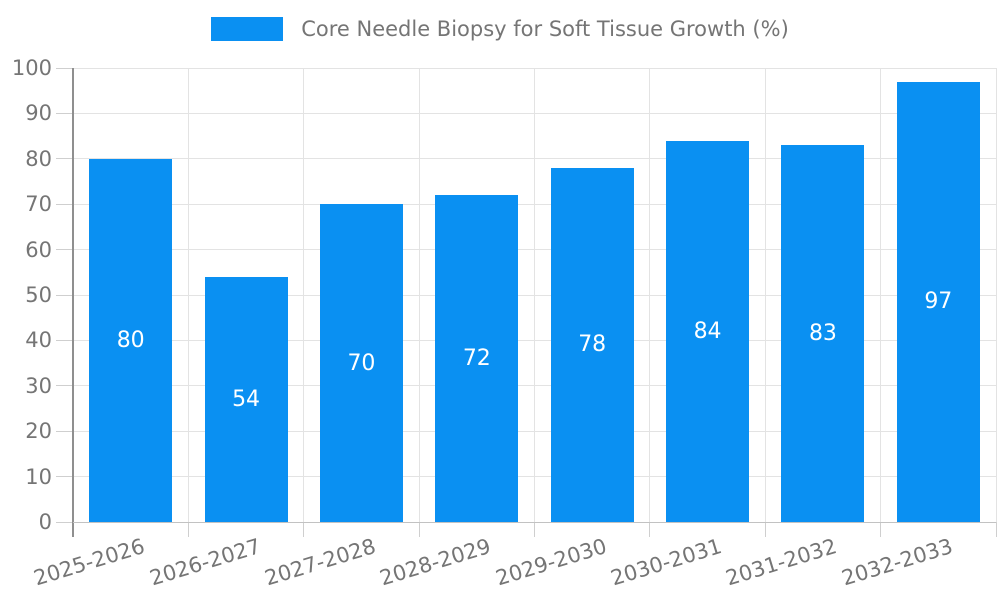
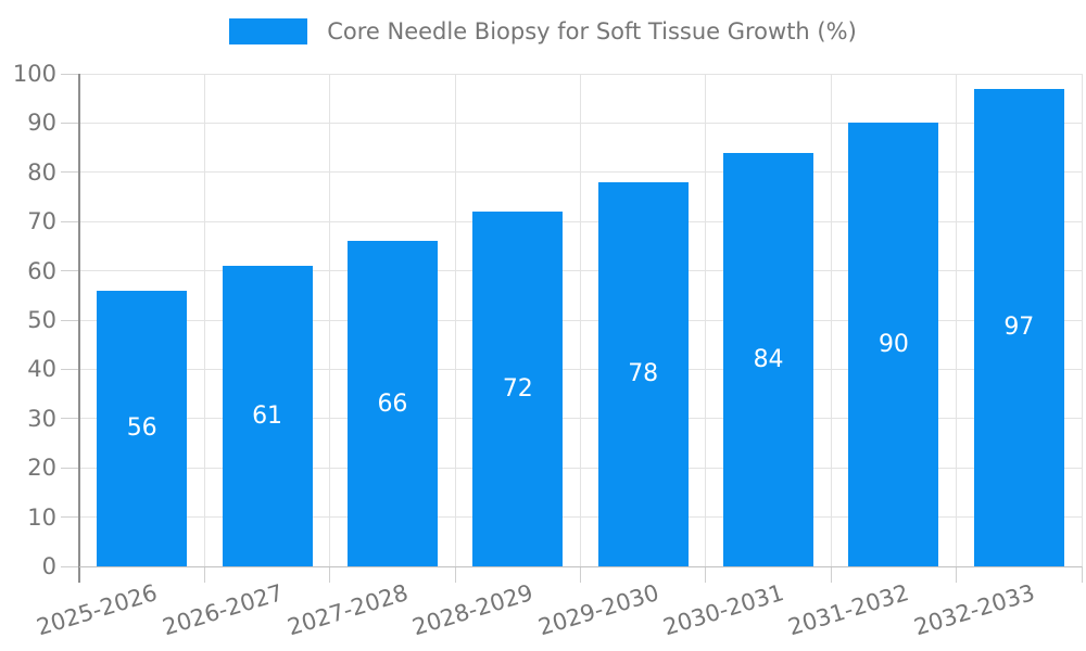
2025-2026: 80 -> 56
2026-2027: 54 -> 61
2027-2028: 70 -> 66
2031-2032: 83 -> 90
